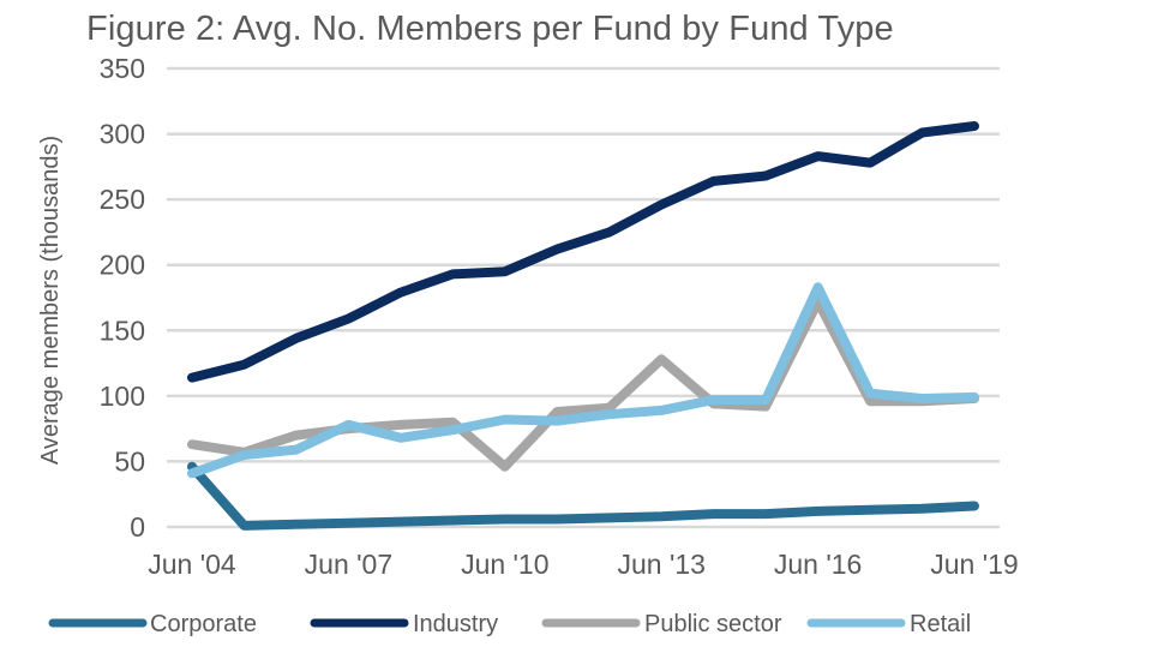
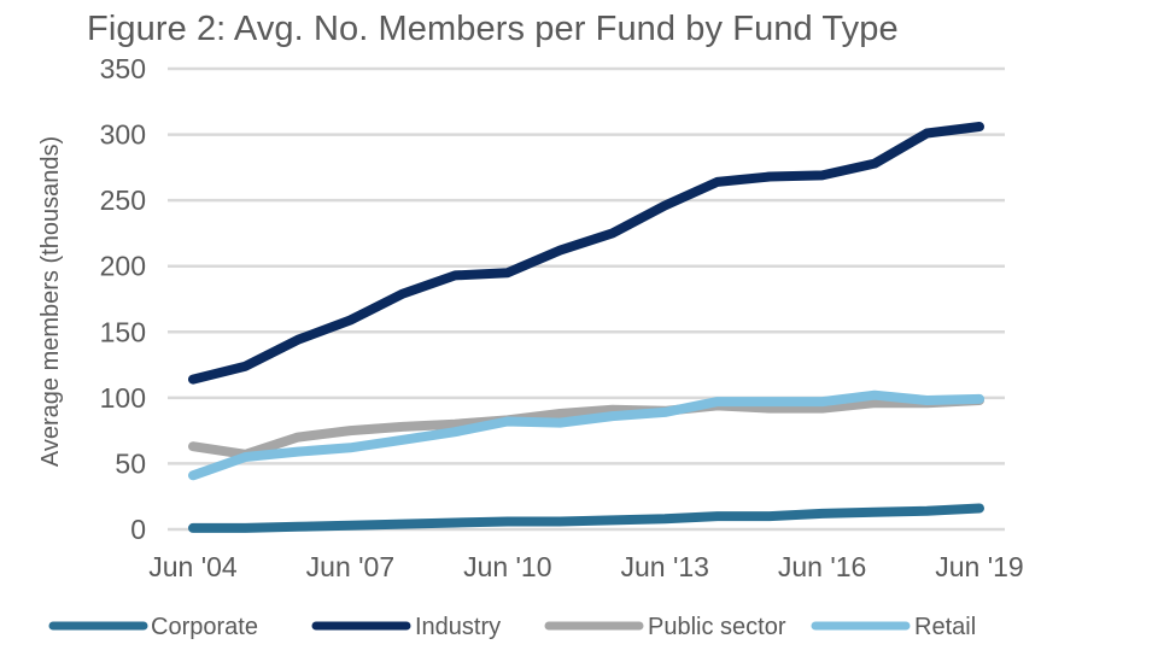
Corporate/Jun '04: 46 -> 1
Retail/Jun '07: 78 -> 62
Public sector/Jun '10: 46 -> 83
Public sector/Jun '13: 128 -> 90
Industry/Jun '16: 283 -> 269
Public sector/Jun '16: 172 -> 92
Retail/Jun '16: 183 -> 97
